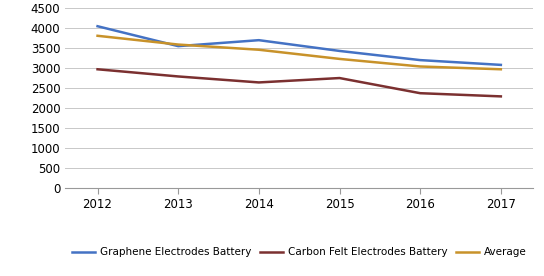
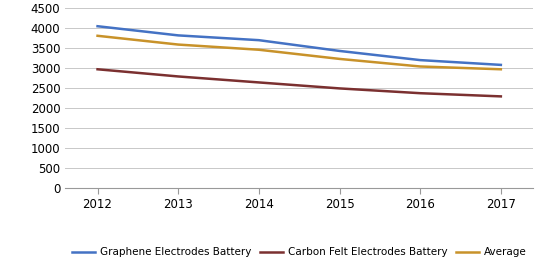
Graphene Electrodes Battery/2013: 3550 -> 3820
Carbon Felt Electrodes Battery/2015: 2750 -> 2490
